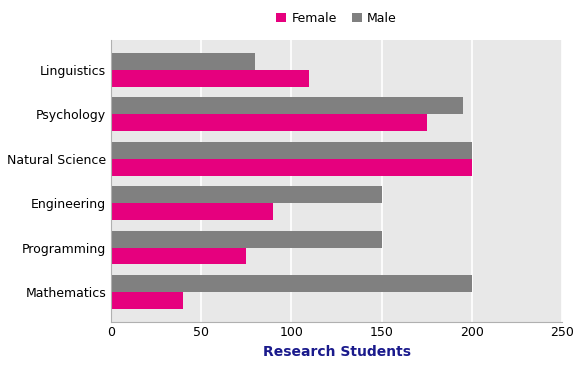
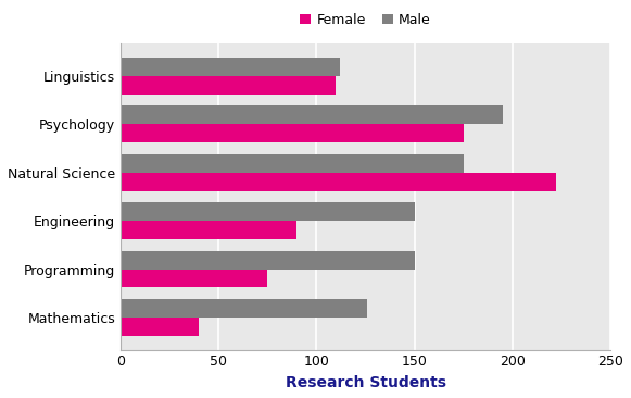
Male/Linguistics: 80 -> 112
Male/Natural Science: 200 -> 175
Female/Natural Science: 200 -> 222
Male/Mathematics: 200 -> 126
